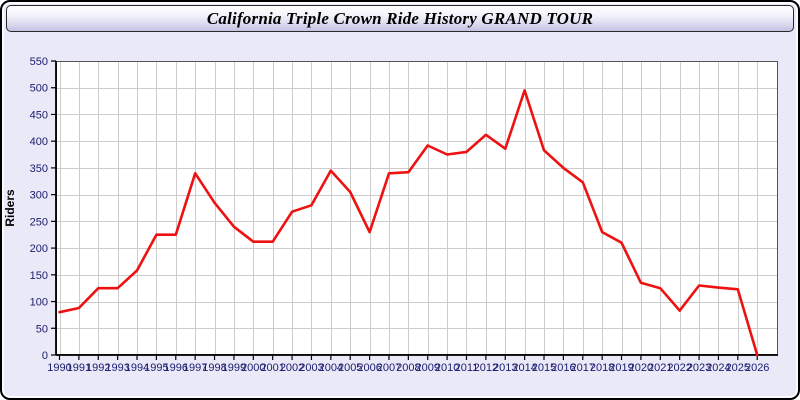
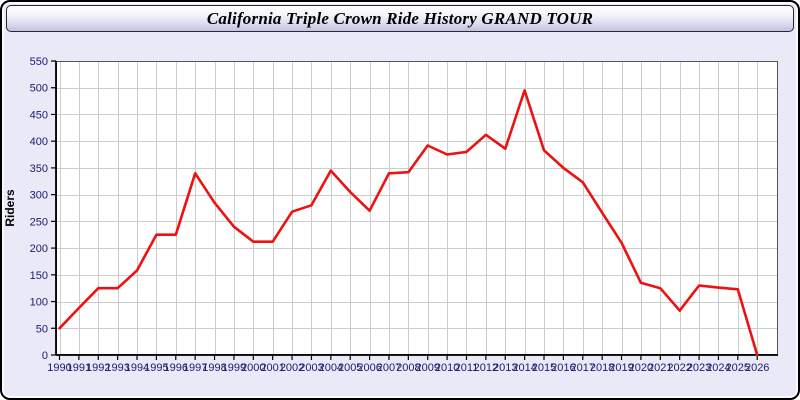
1990: 80 -> 50
2006: 230 -> 270
2018: 230 -> 270
